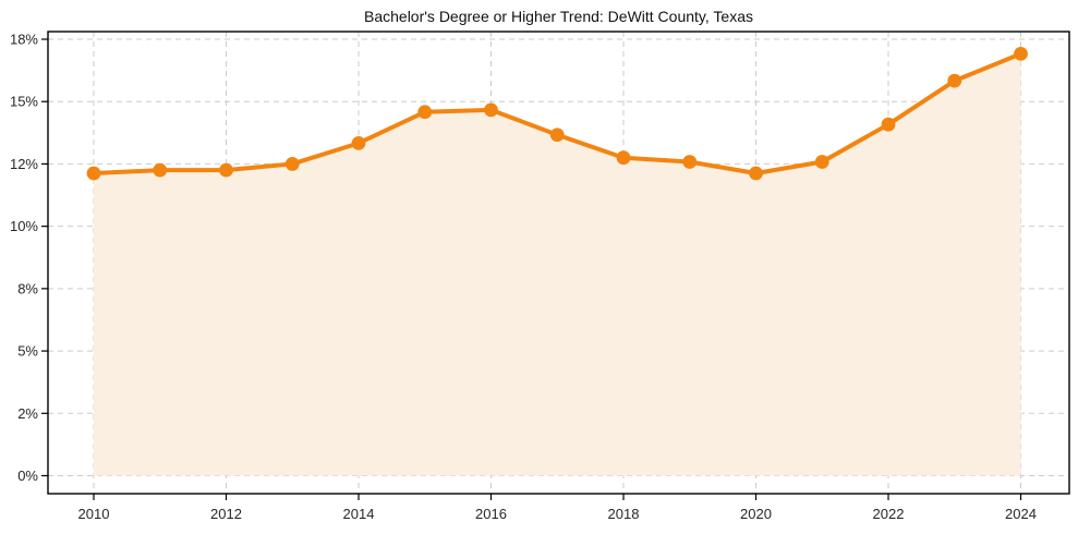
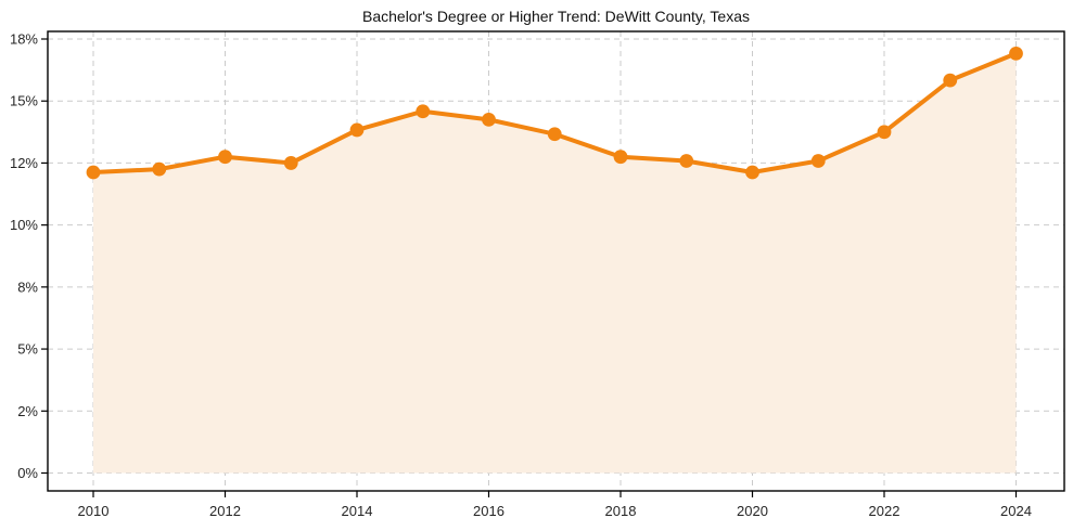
2012: 11.8% -> 12.3%
2014: 13.0% -> 13.6%
2016: 14.6% -> 14.1%
2022: 13.9% -> 13.5%
